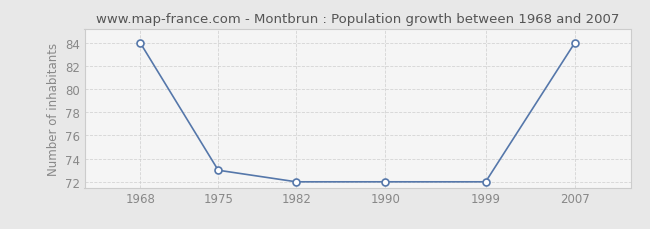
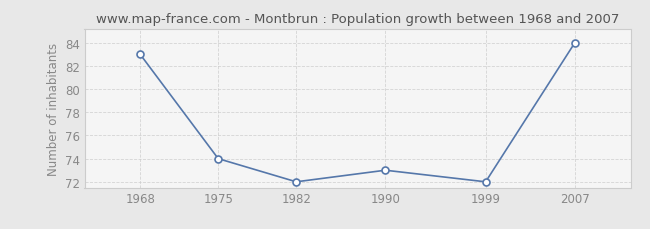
1968: 84 -> 83
1975: 73 -> 74
1990: 72 -> 73
